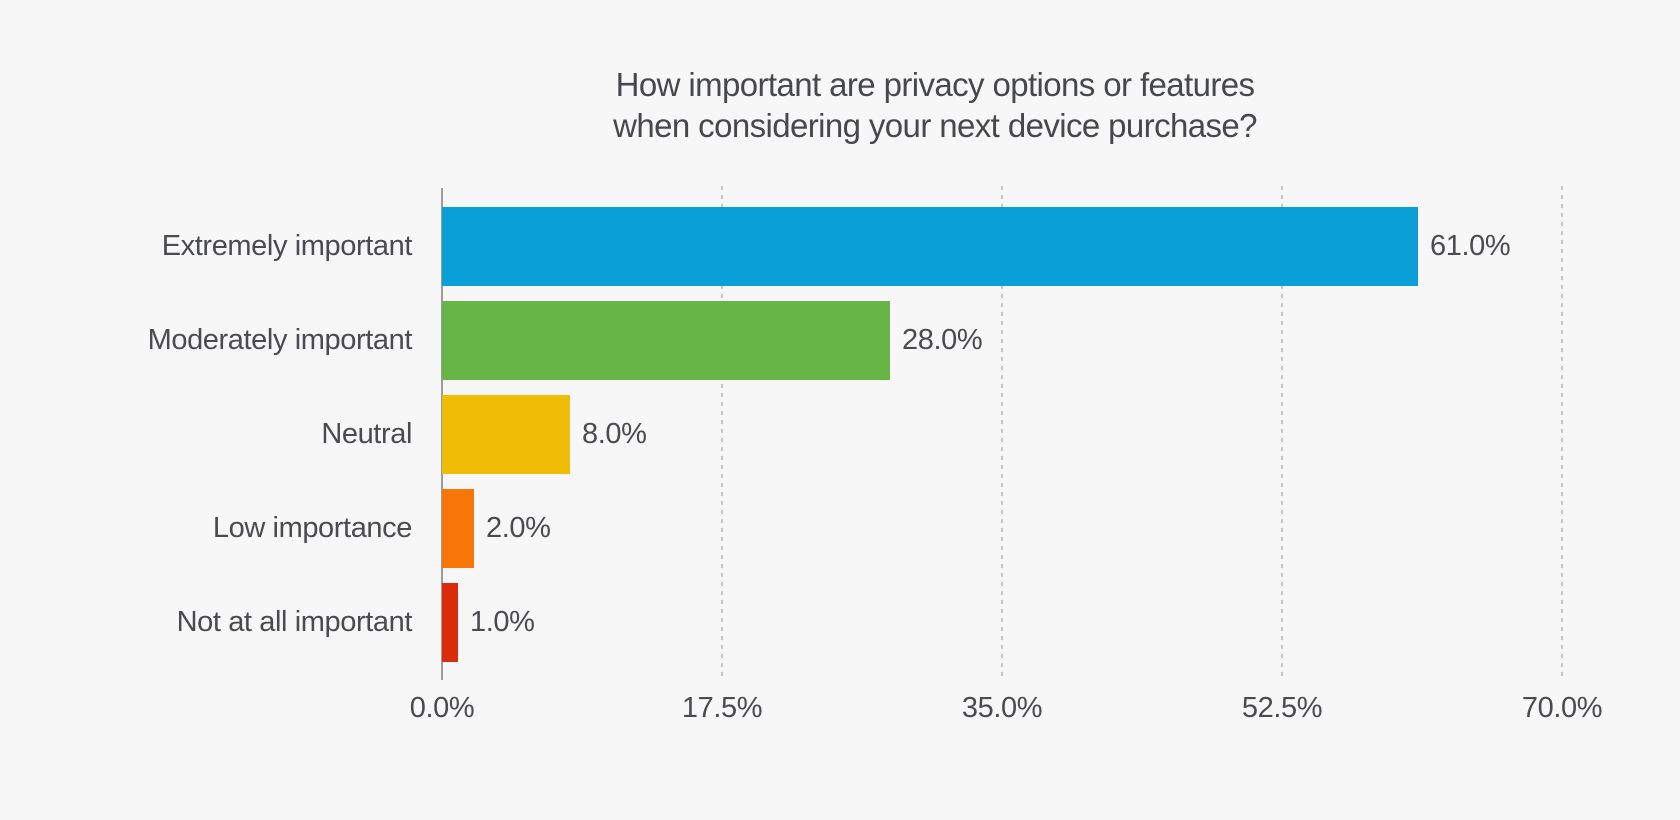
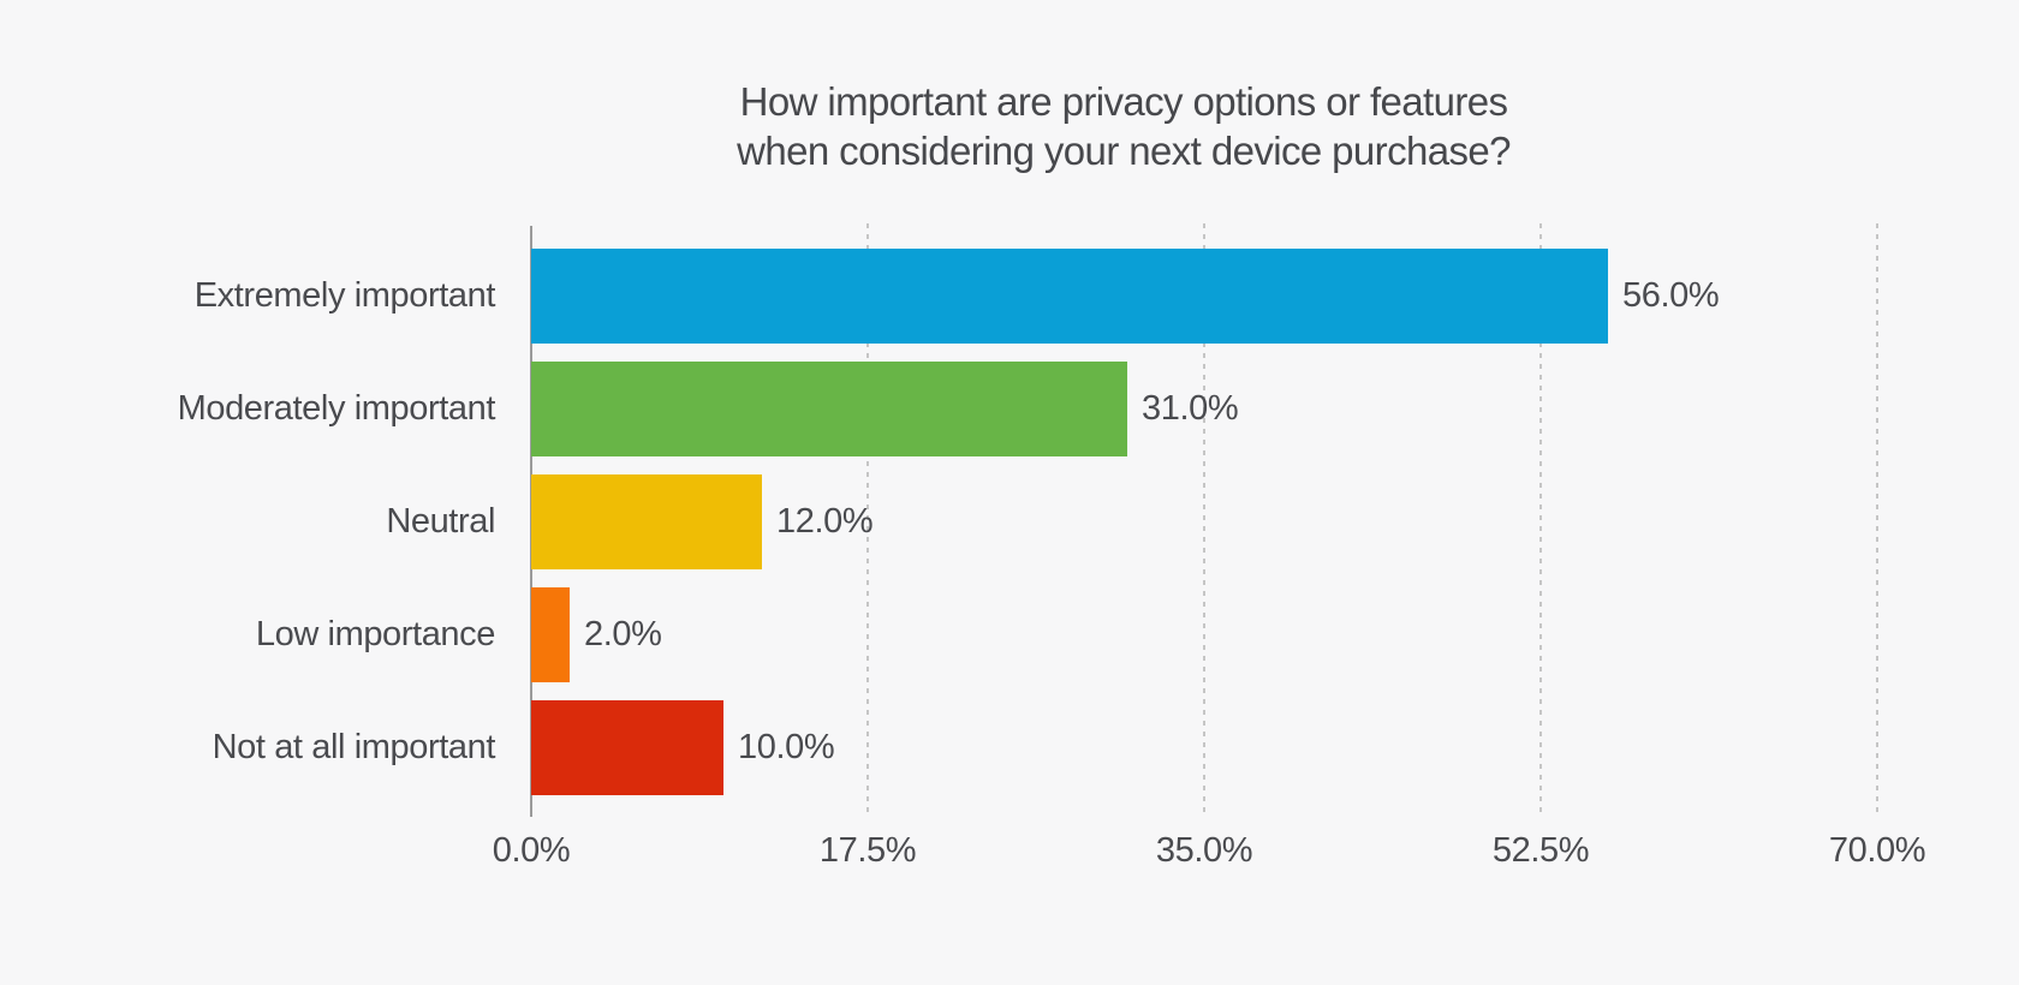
Extremely important: 61.0% -> 56.0%
Moderately important: 28.0% -> 31.0%
Neutral: 8.0% -> 12.0%
Not at all important: 1.0% -> 10.0%
